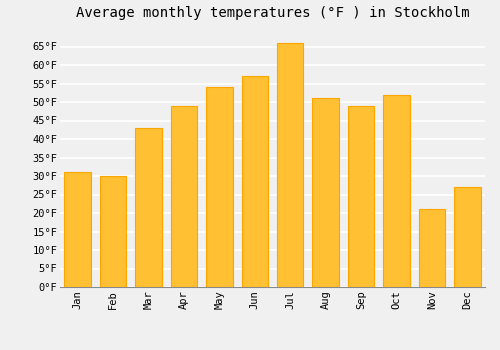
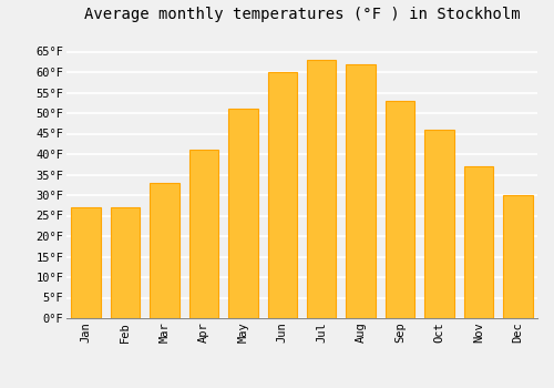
Jan: 31°F -> 27°F
Feb: 30°F -> 27°F
Mar: 43°F -> 33°F
Apr: 49°F -> 41°F
May: 54°F -> 51°F
Jun: 57°F -> 60°F
Jul: 66°F -> 63°F
Aug: 51°F -> 62°F
Sep: 49°F -> 53°F
Oct: 52°F -> 46°F
Nov: 21°F -> 37°F
Dec: 27°F -> 30°F
